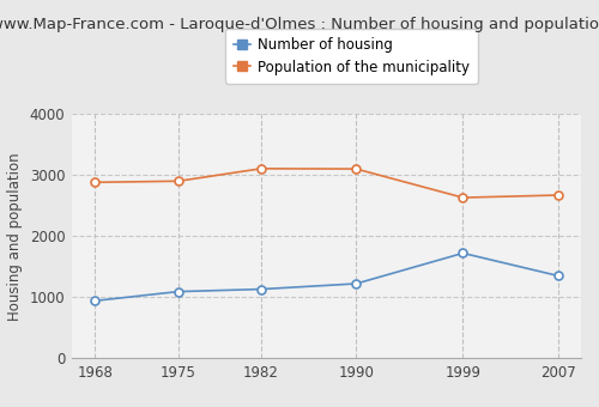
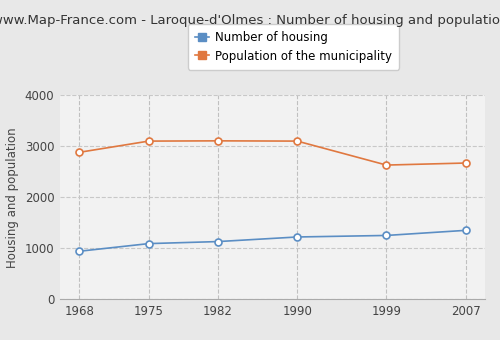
Population of the municipality/1975: 2900 -> 3100
Number of housing/1999: 1720 -> 1250
